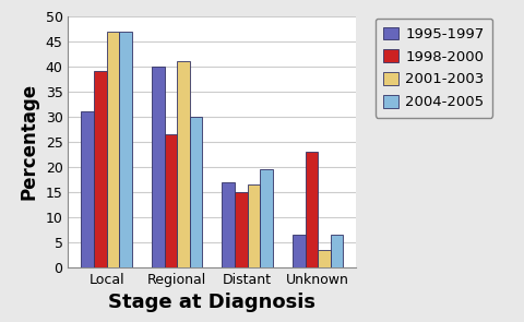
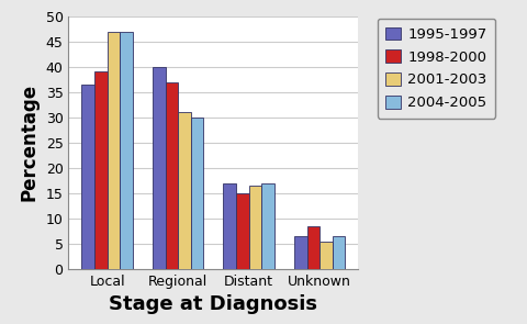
1995-1997/Local: 31.0 -> 36.5
1998-2000/Regional: 26.5 -> 37.0
2001-2003/Regional: 41.0 -> 31.0
2004-2005/Distant: 19.5 -> 17.0
1998-2000/Unknown: 23.0 -> 8.5
2001-2003/Unknown: 3.5 -> 5.5
